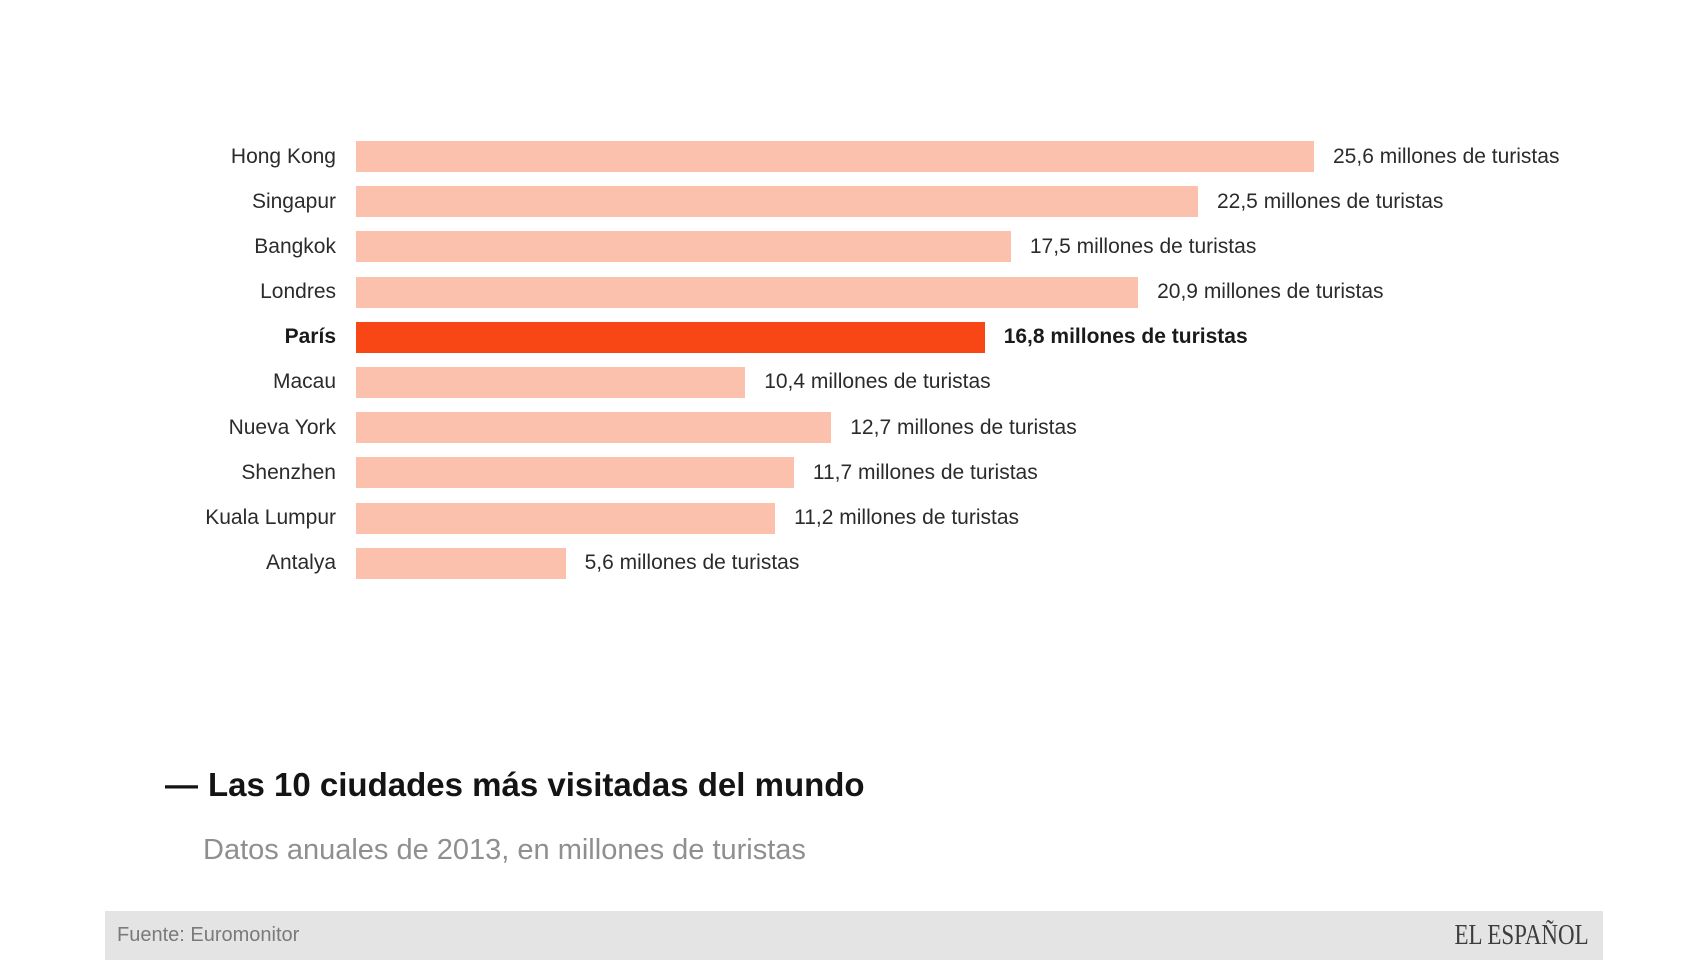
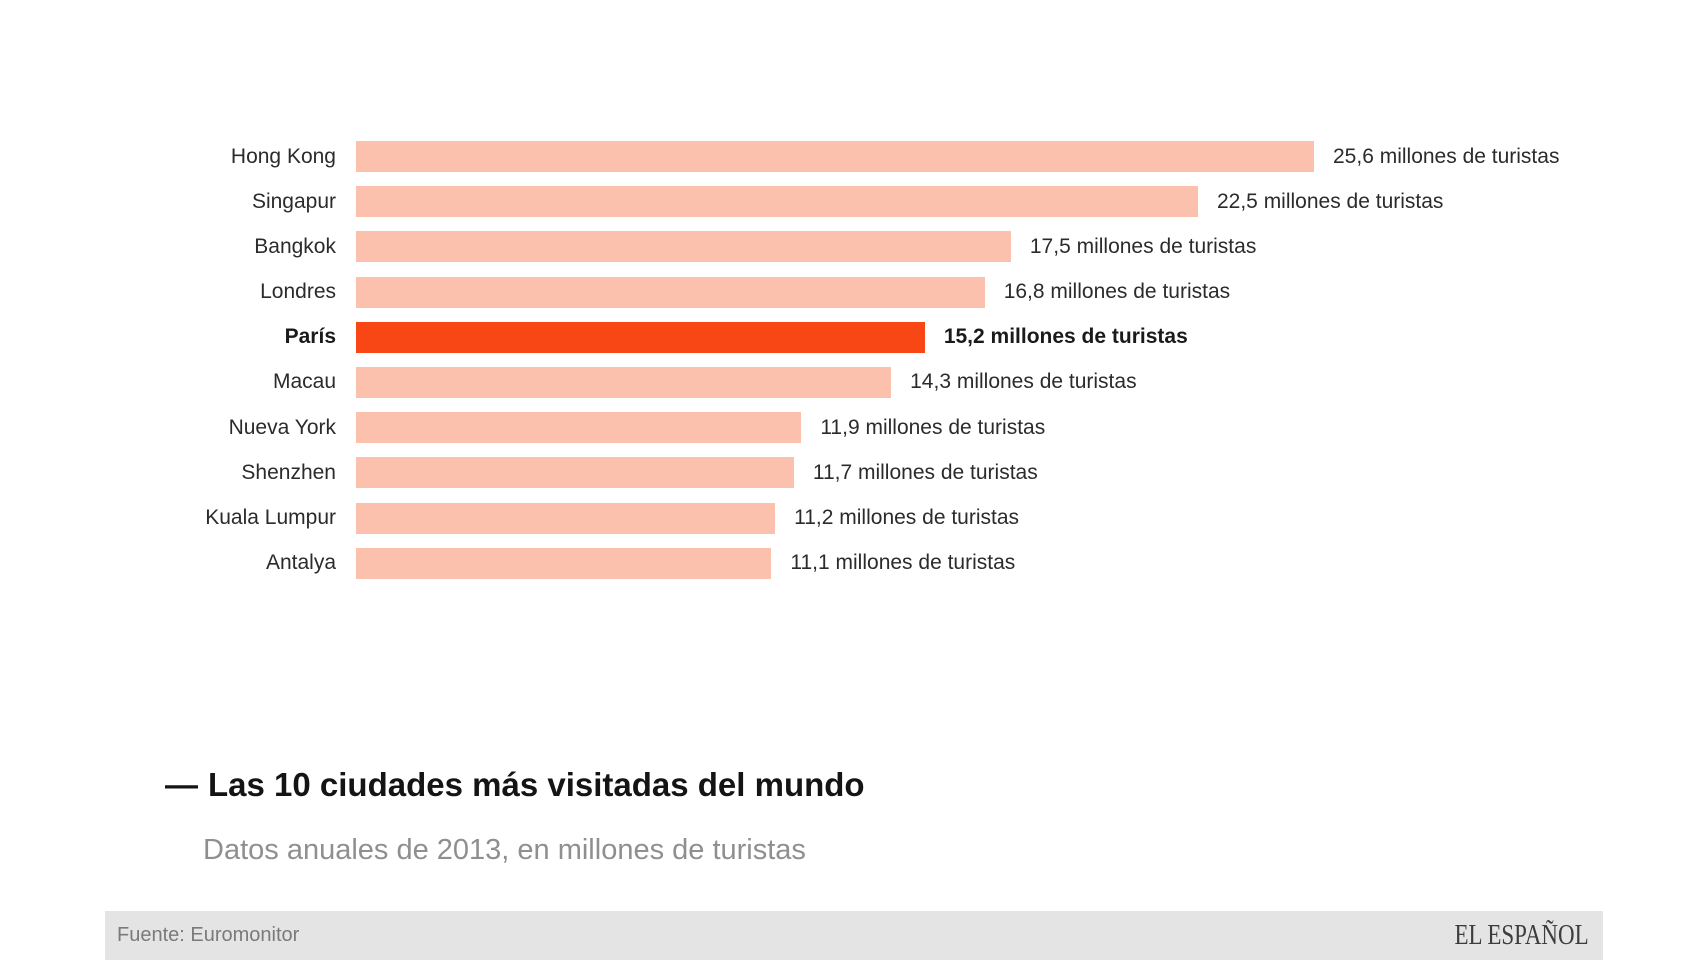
Londres: 20,9 -> 16,8
París: 16,8 -> 15,2
Macau: 10,4 -> 14,3
Nueva York: 12,7 -> 11,9
Antalya: 5,6 -> 11,1
